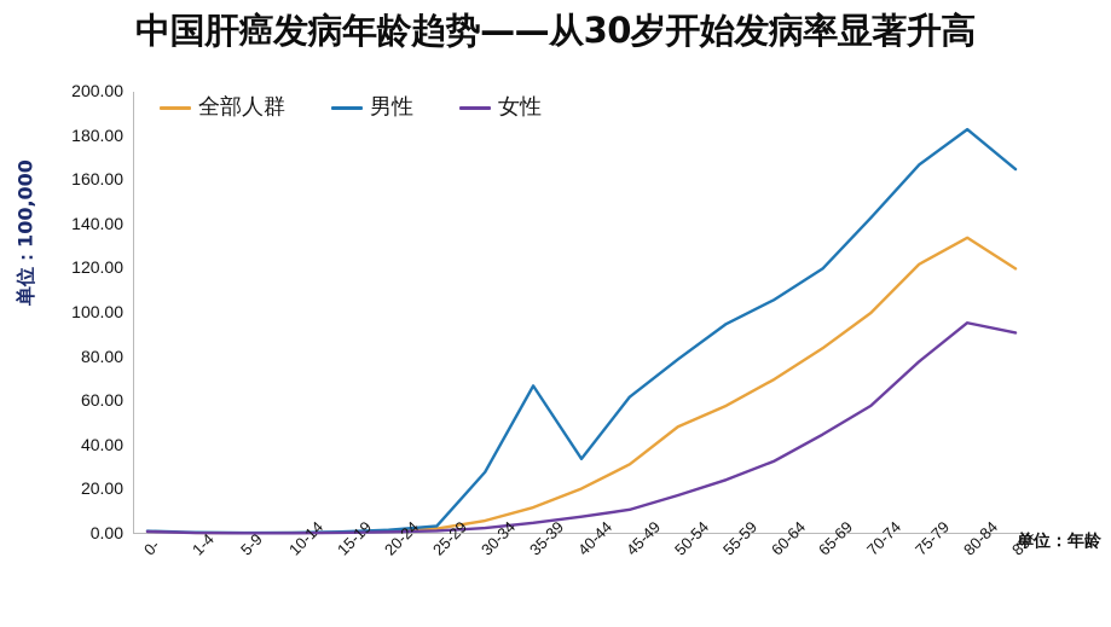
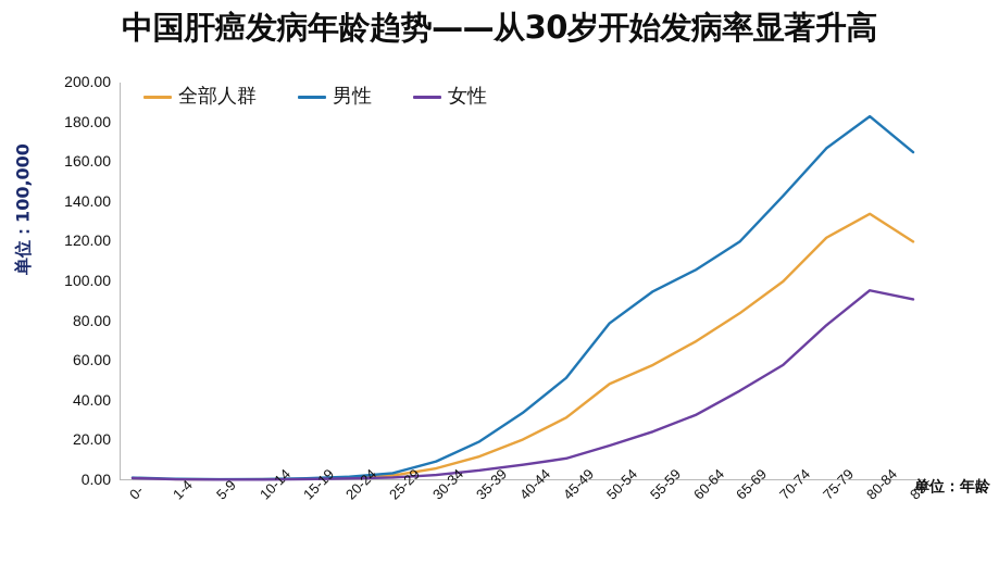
男性/30-34: 28 -> 10
男性/35-39: 67 -> 20
男性/45-49: 62 -> 52
